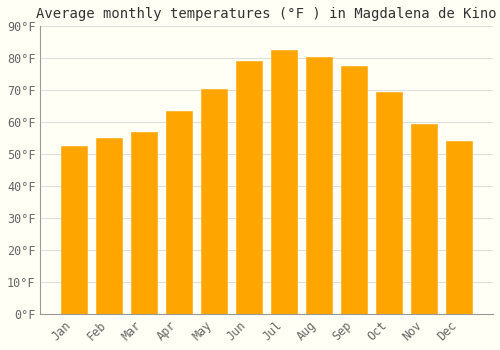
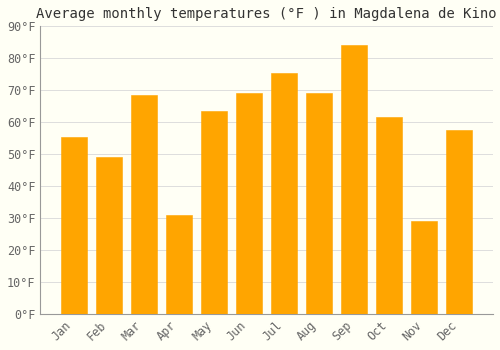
Jan: 52.5°F -> 55.5°F
Feb: 55.0°F -> 49.0°F
Mar: 57.0°F -> 68.5°F
Apr: 63.5°F -> 31.0°F
May: 70.5°F -> 63.5°F
Jun: 79.0°F -> 69.0°F
Jul: 82.5°F -> 75.5°F
Aug: 80.5°F -> 69.0°F
Sep: 77.5°F -> 84.0°F
Oct: 69.5°F -> 61.5°F
Nov: 59.5°F -> 29.0°F
Dec: 54.0°F -> 57.5°F
